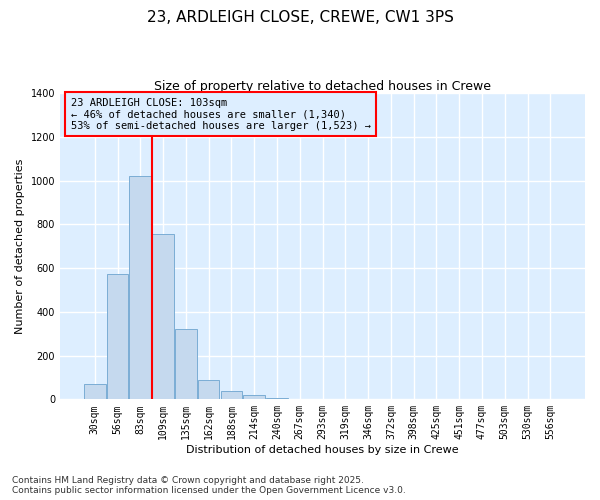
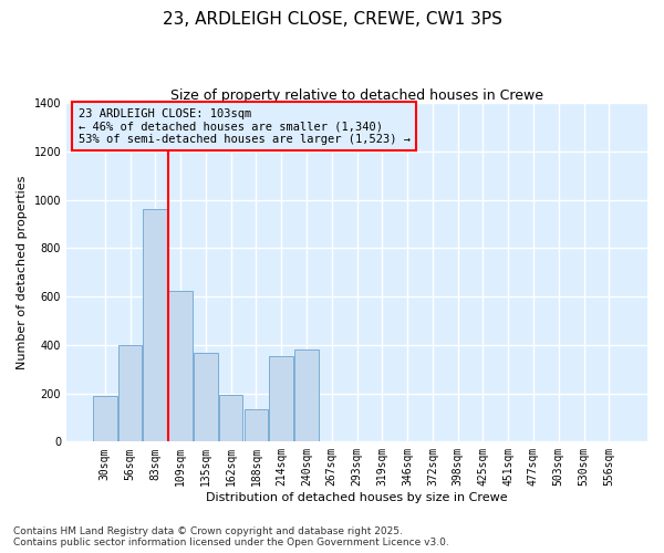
30sqm: 70 -> 190
56sqm: 575 -> 400
83sqm: 1020 -> 960
109sqm: 755 -> 625
135sqm: 320 -> 365
162sqm: 90 -> 195
188sqm: 40 -> 135
214sqm: 20 -> 355
240sqm: 8 -> 380
